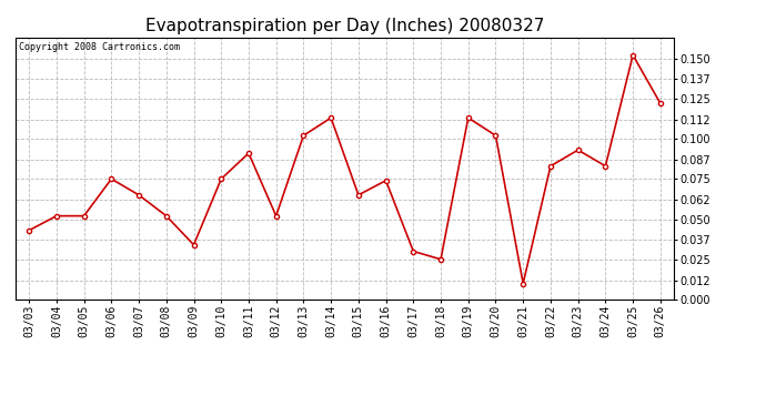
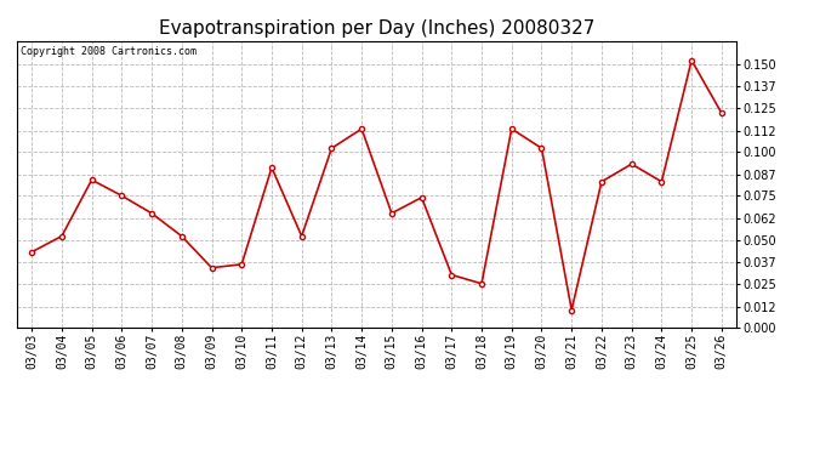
03/05: 0.052 -> 0.084
03/10: 0.075 -> 0.036
